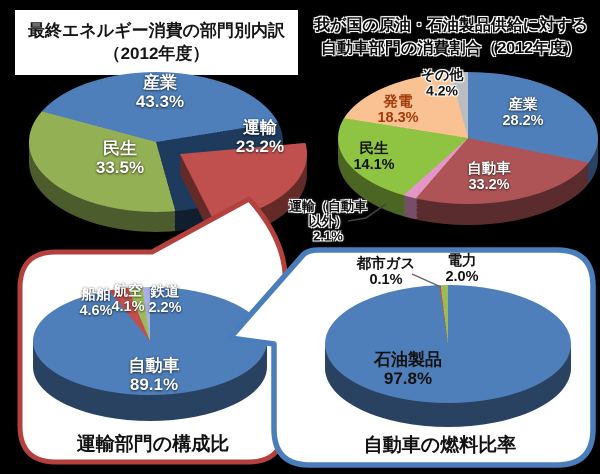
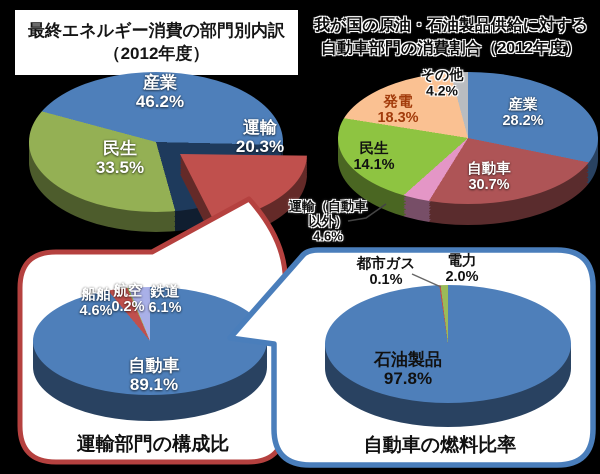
最終エネルギー消費の部門別内訳（2012年度）/産業: 43.3% -> 46.2%
最終エネルギー消費の部門別内訳（2012年度）/運輸: 23.2% -> 20.3%
我が国の原油・石油製品供給に対する自動車部門の消費割合（2012年度）/自動車: 33.2% -> 30.7%
我が国の原油・石油製品供給に対する自動車部門の消費割合（2012年度）/運輸（自動車以外）: 2.1% -> 4.6%
運輸部門の構成比/航空: 4.1% -> 0.2%
運輸部門の構成比/鉄道: 2.2% -> 6.1%
